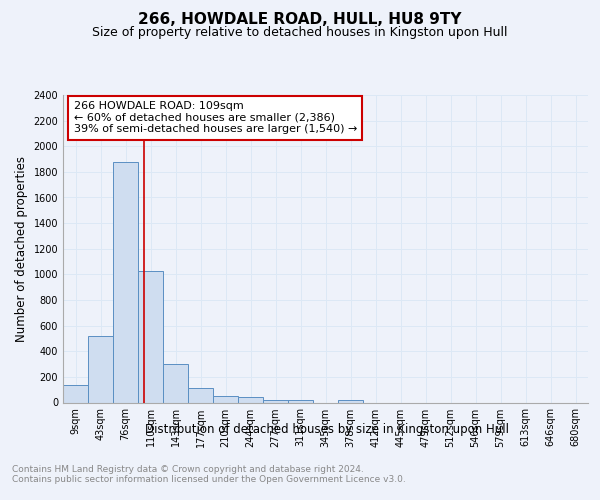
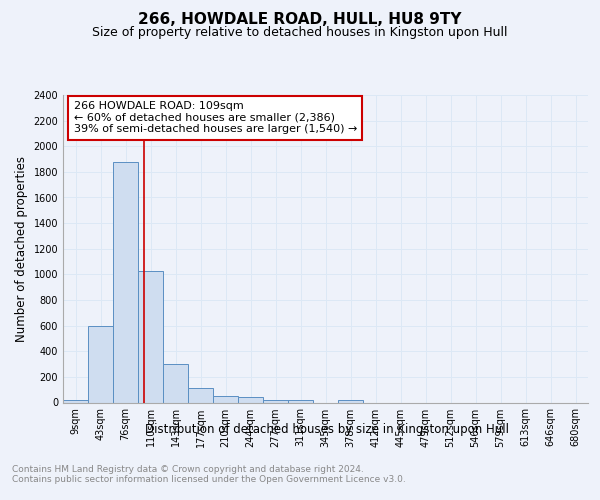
9sqm: 140 -> 20
43sqm: 520 -> 600
